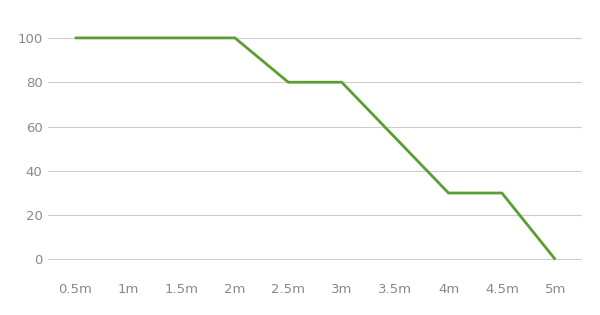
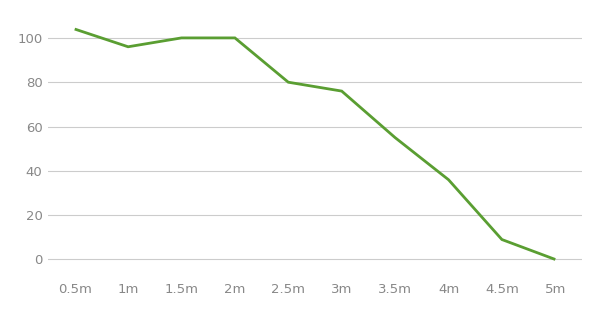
0.5m: 100 -> 104
1m: 100 -> 96
3m: 80 -> 76
4m: 30 -> 36
4.5m: 30 -> 9
